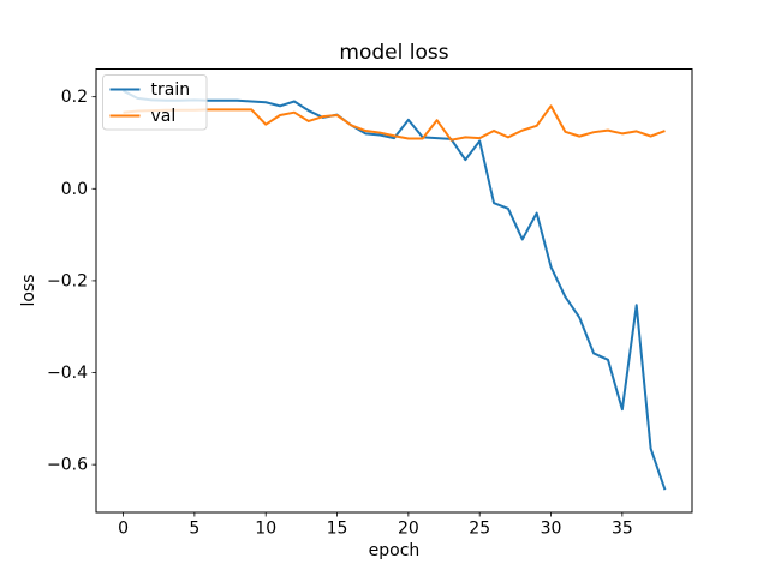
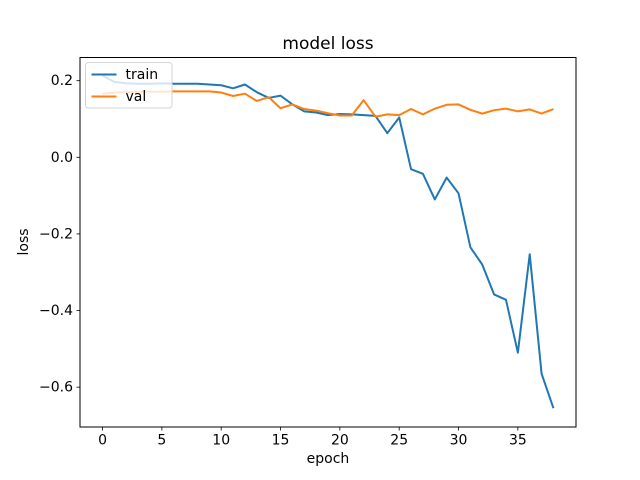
val/10: 0.14 -> 0.17
val/15: 0.16 -> 0.13
train/20: 0.15 -> 0.11
train/30: -0.17 -> -0.09
val/30: 0.18 -> 0.14
train/35: -0.48 -> -0.51
